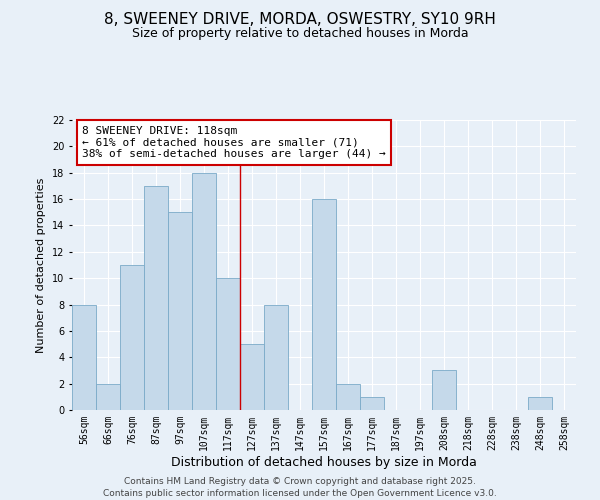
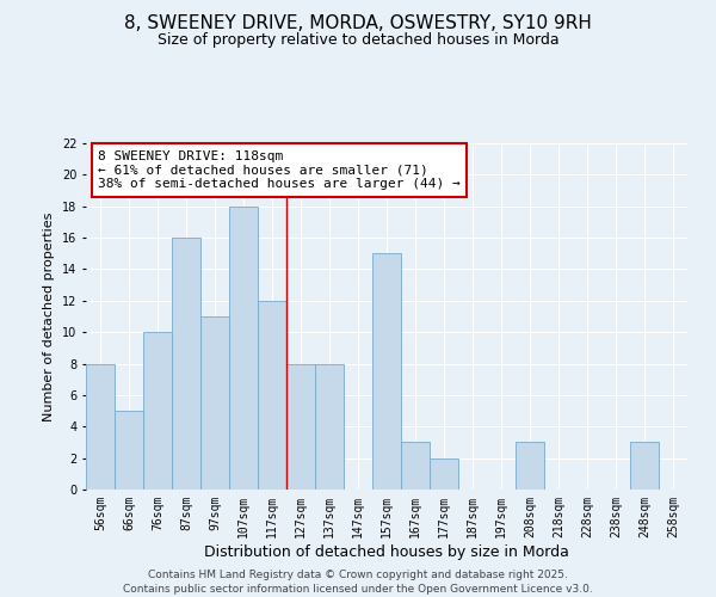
66sqm: 2 -> 5
76sqm: 11 -> 10
87sqm: 17 -> 16
97sqm: 15 -> 11
117sqm: 10 -> 12
127sqm: 5 -> 8
157sqm: 16 -> 15
167sqm: 2 -> 3
177sqm: 1 -> 2
248sqm: 1 -> 3
